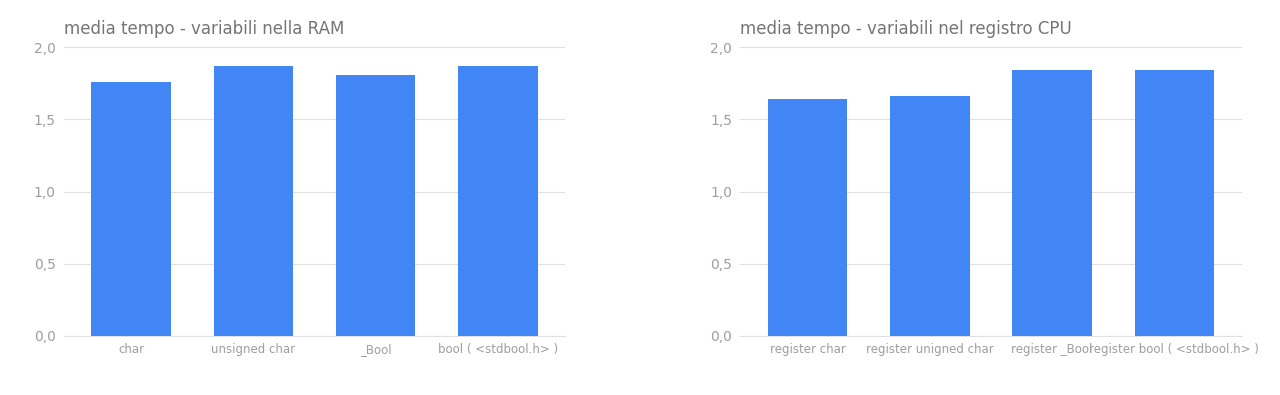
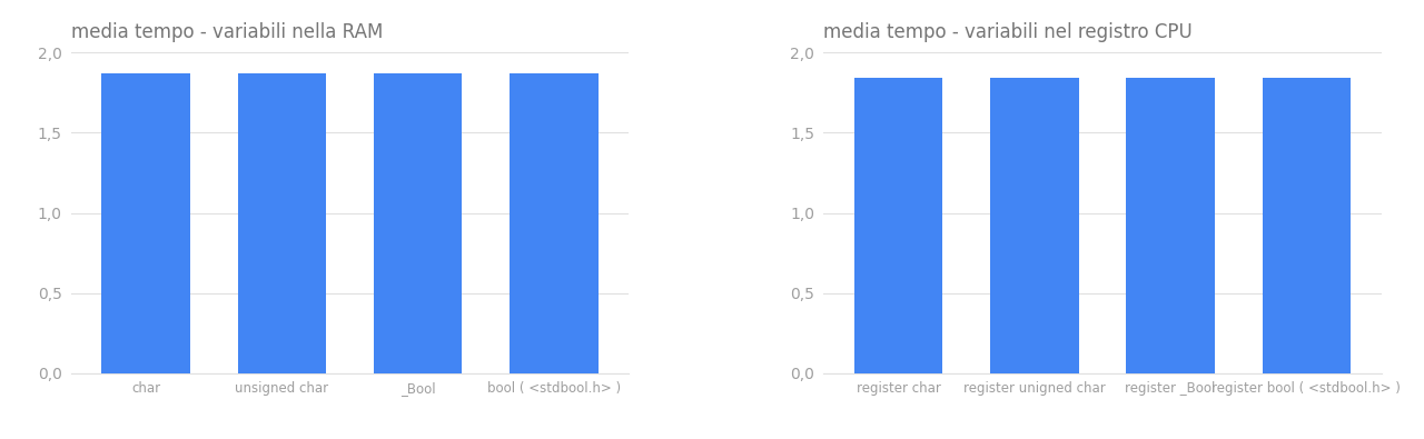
media tempo - variabili nella RAM/char: 1,76 -> 1,87
media tempo - variabili nella RAM/_Bool: 1,81 -> 1,87
media tempo - variabili nel registro CPU/register char: 1,64 -> 1,84
media tempo - variabili nel registro CPU/register unigned char: 1,66 -> 1,84
